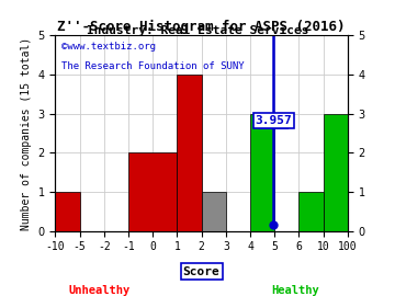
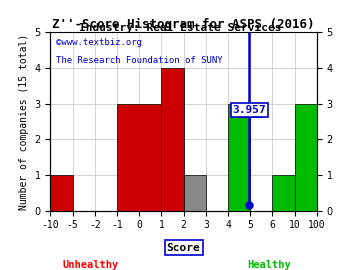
0: 2 -> 3
